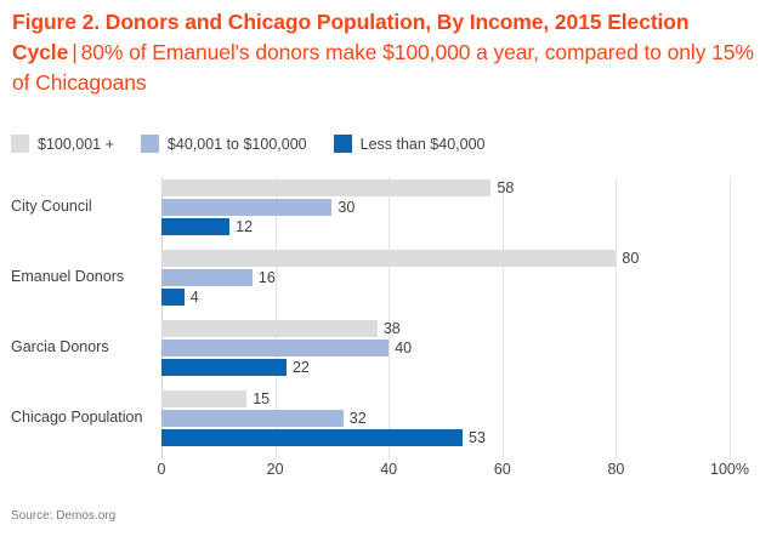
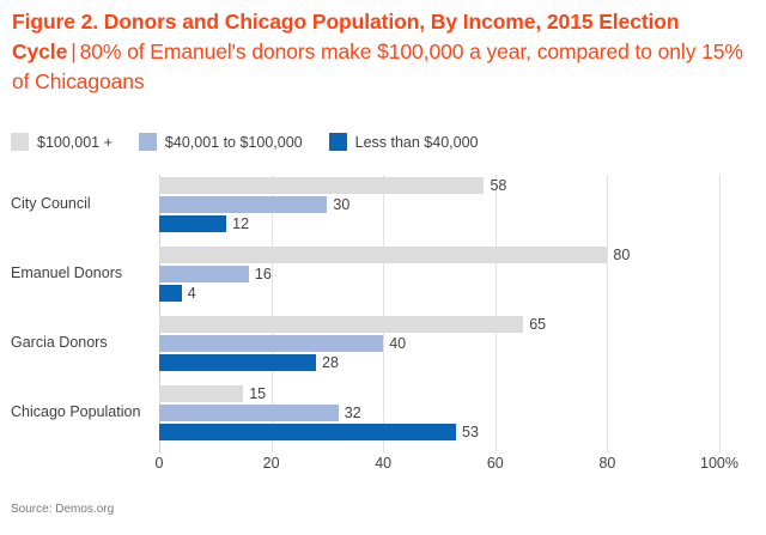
$100,001 +/Garcia Donors: 38 -> 65
Less than $40,000/Garcia Donors: 22 -> 28
